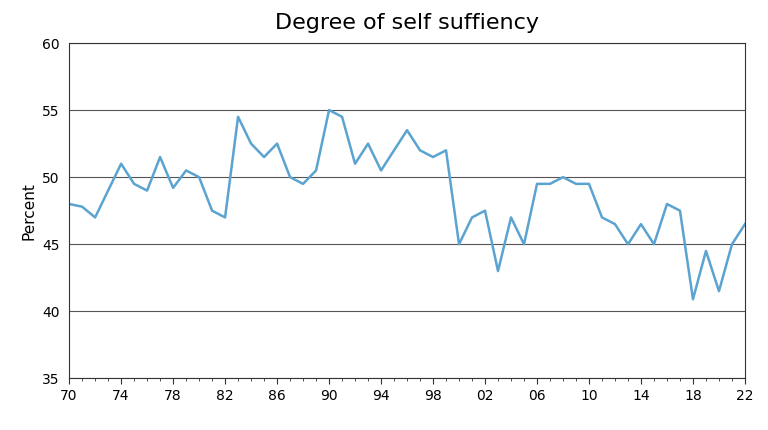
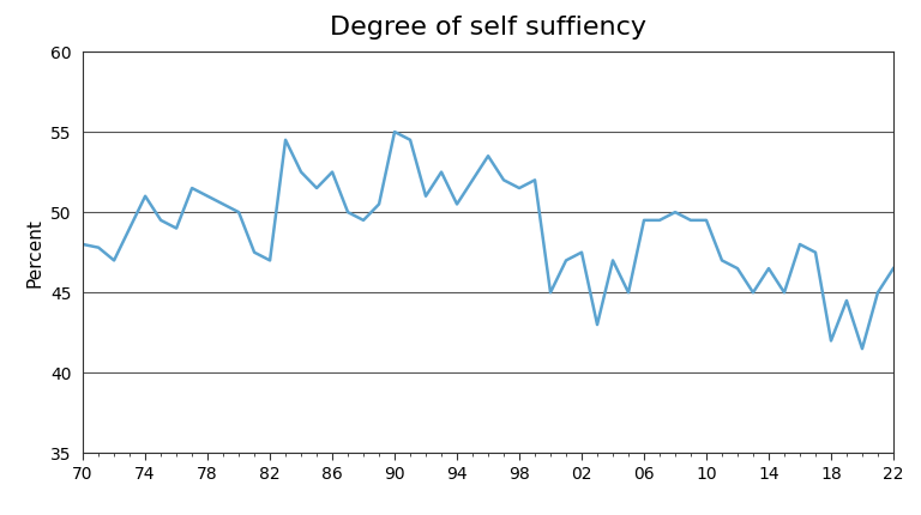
78: 49.2 -> 51.0
18: 40.9 -> 42.0
